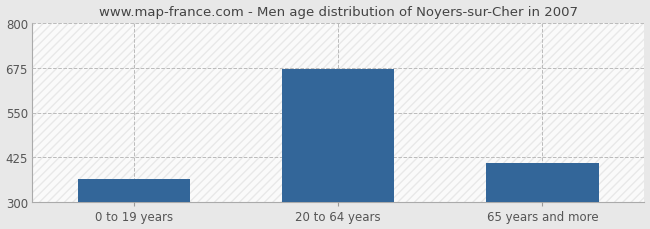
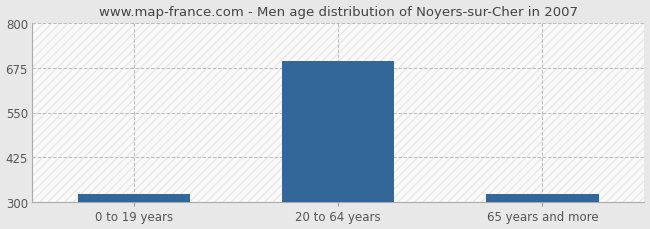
0 to 19 years: 365 -> 322
20 to 64 years: 670 -> 693
65 years and more: 410 -> 322
